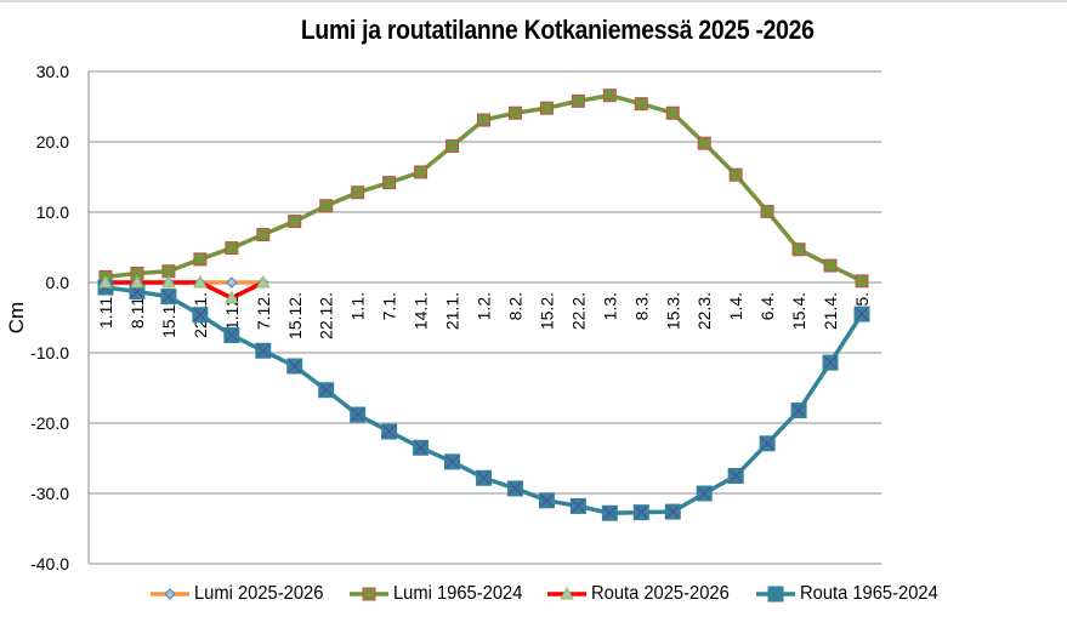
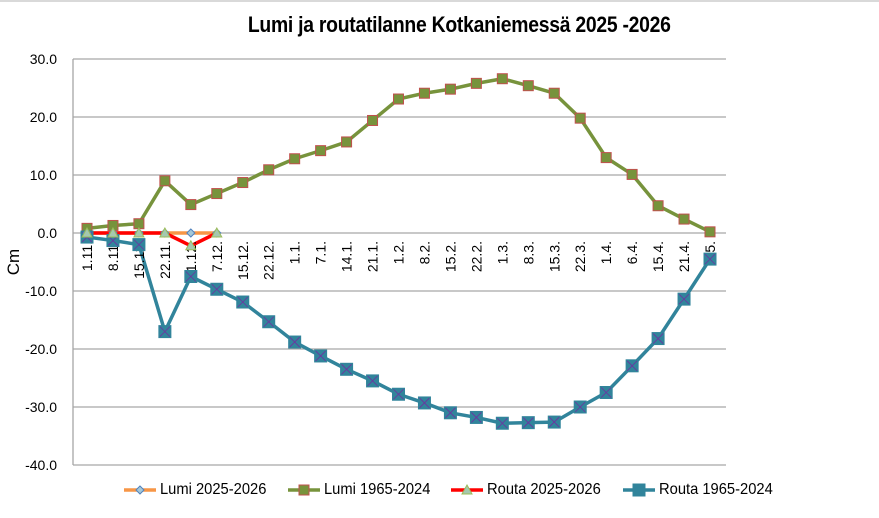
Lumi 1965-2024/22.11.: 3 -> 9
Routa 1965-2024/22.11.: -5 -> -17
Lumi 1965-2024/1.4.: 15 -> 13
